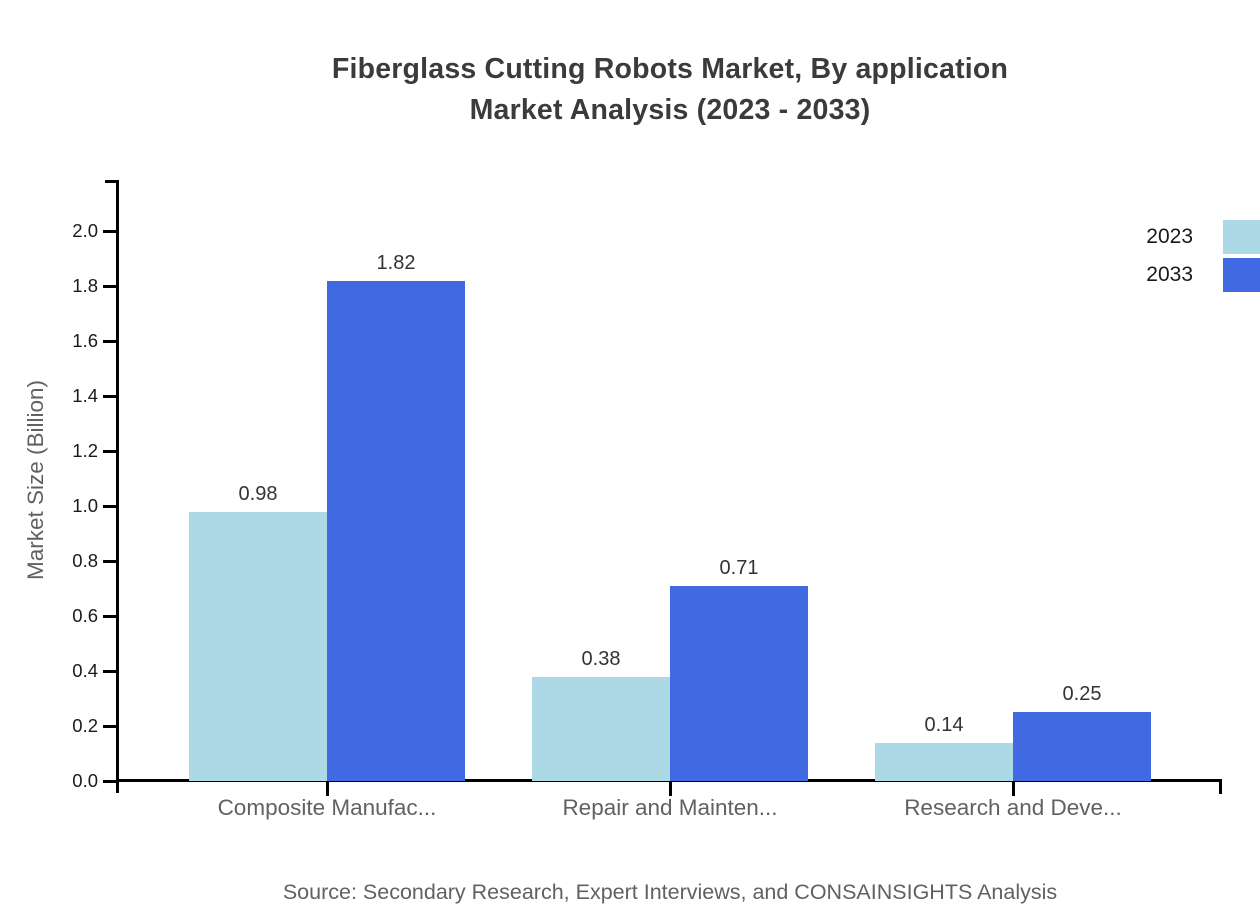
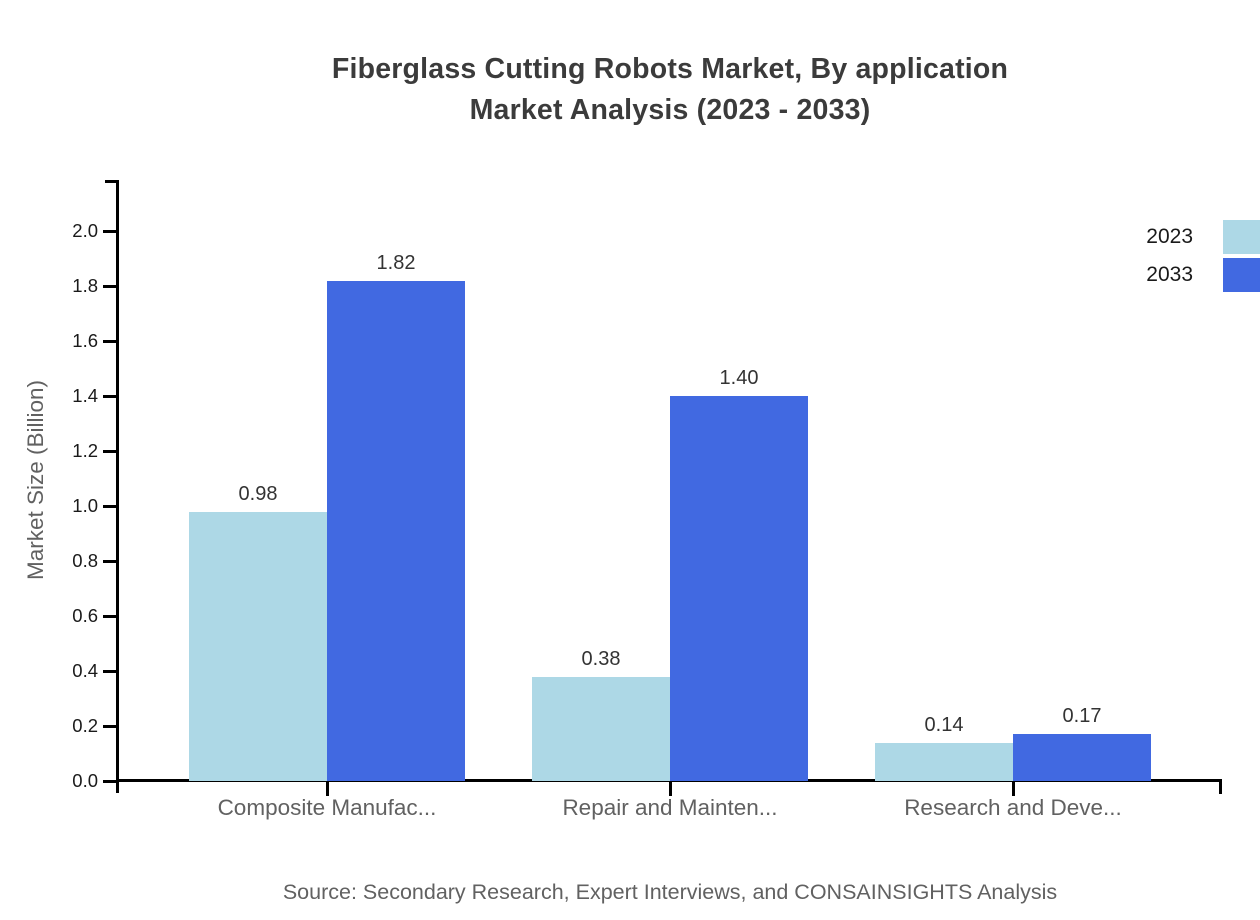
2033/Repair and Mainten...: 0.71 -> 1.40
2033/Research and Deve...: 0.25 -> 0.17
